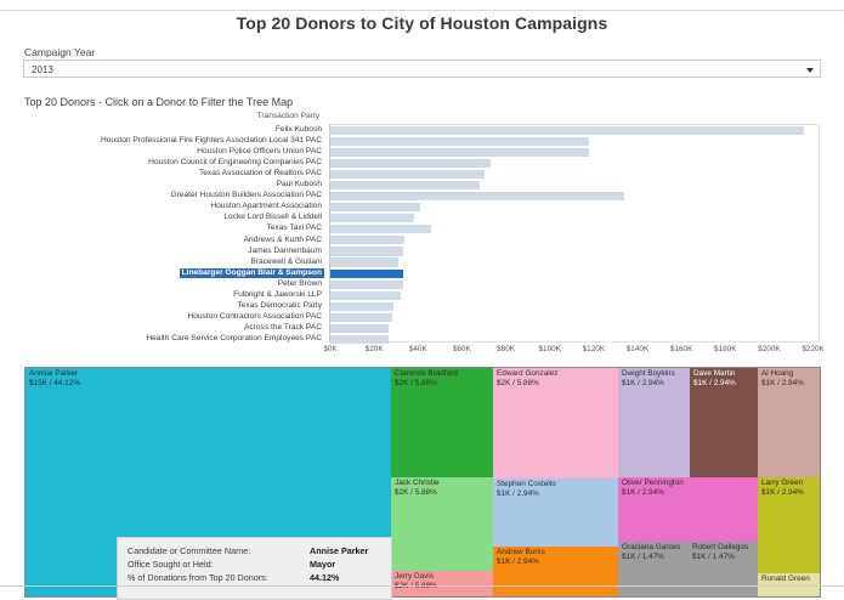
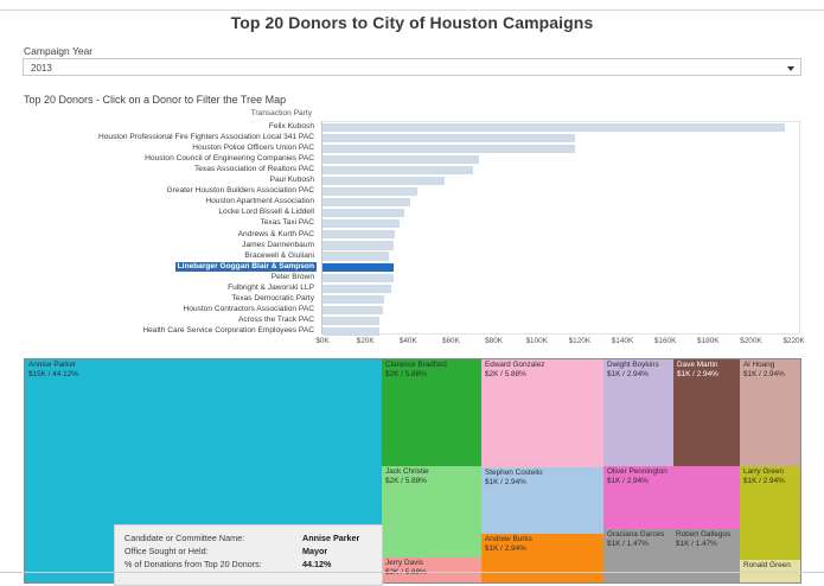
Paul Kubosh: $68K -> $57K
Greater Houston Builders Association PAC: $134K -> $44K
Texas Taxi PAC: $46K -> $36K
